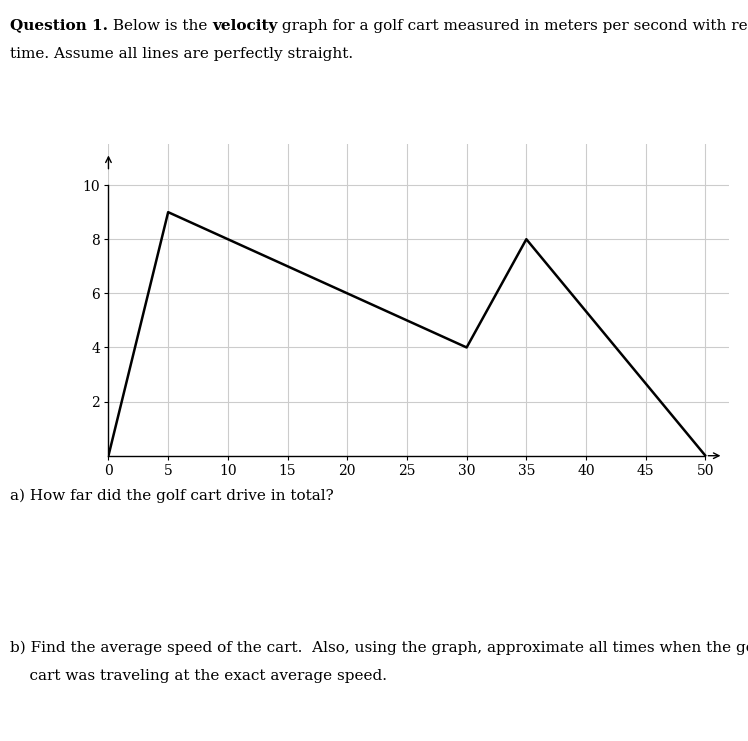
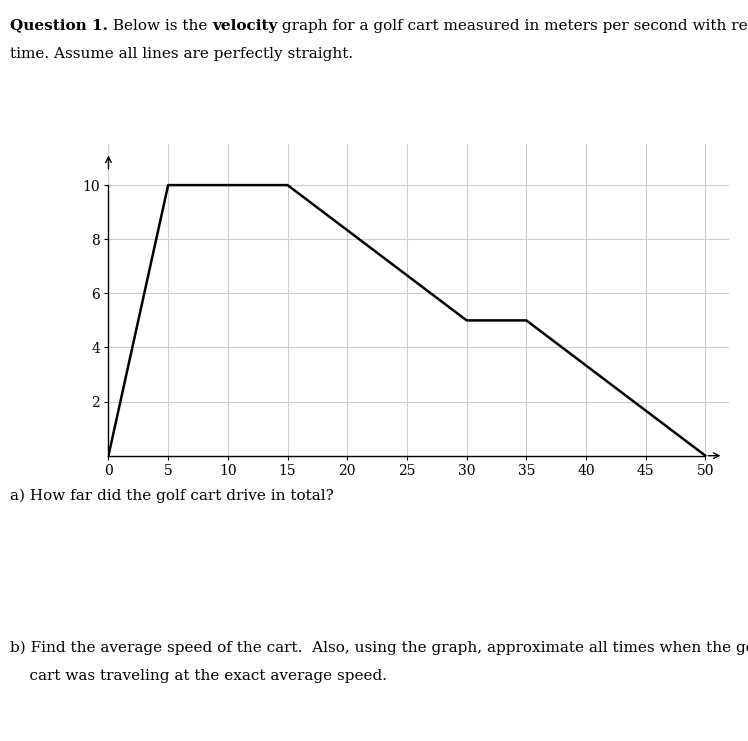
5: 9 -> 10
15: 7 -> 10
30: 4 -> 5
35: 8 -> 5
